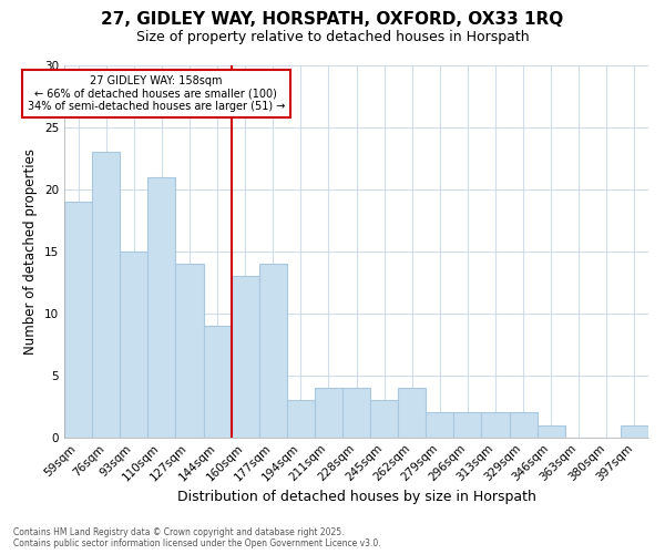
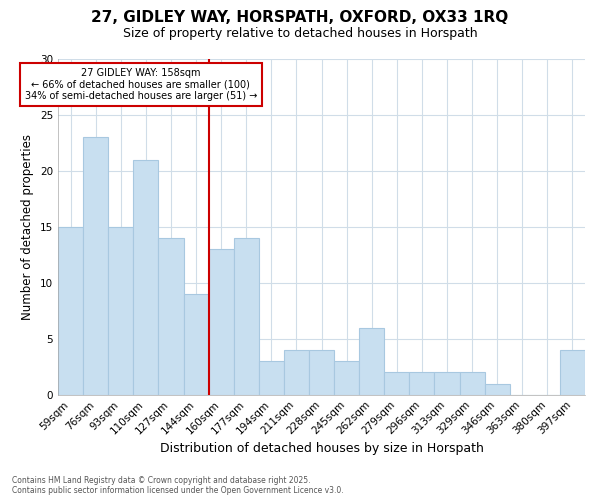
59sqm: 19 -> 15
262sqm: 4 -> 6
397sqm: 1 -> 4
